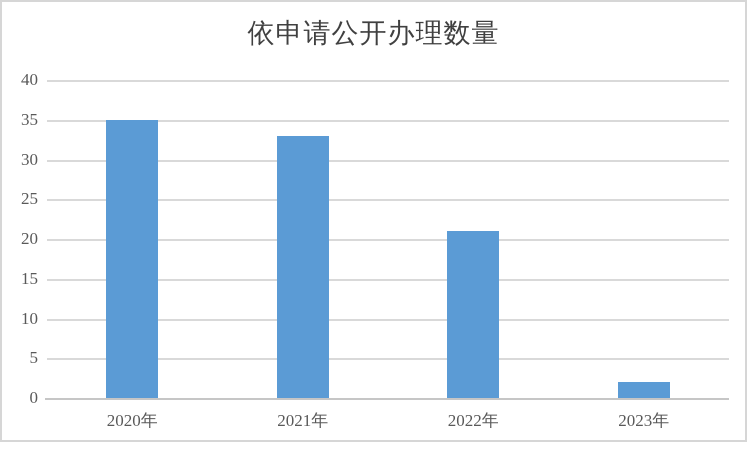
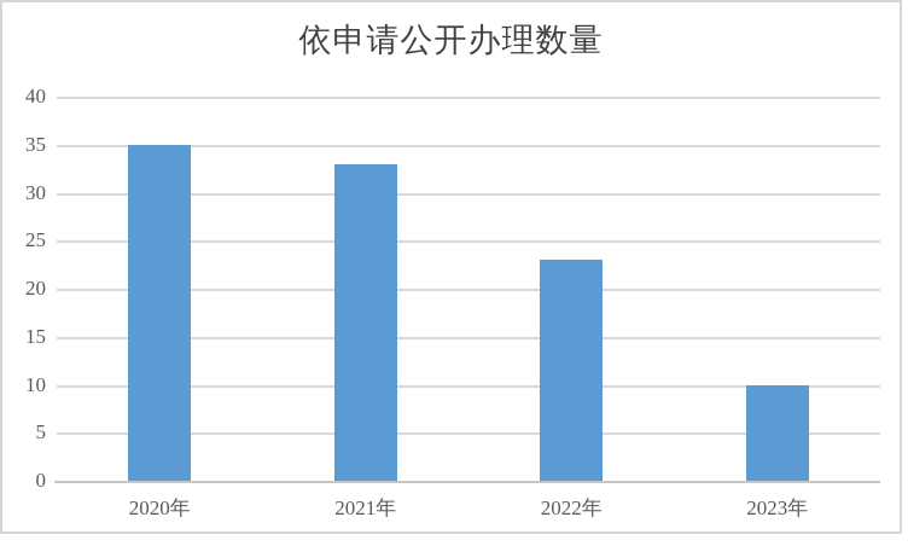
2022年: 21 -> 23
2023年: 2 -> 10
